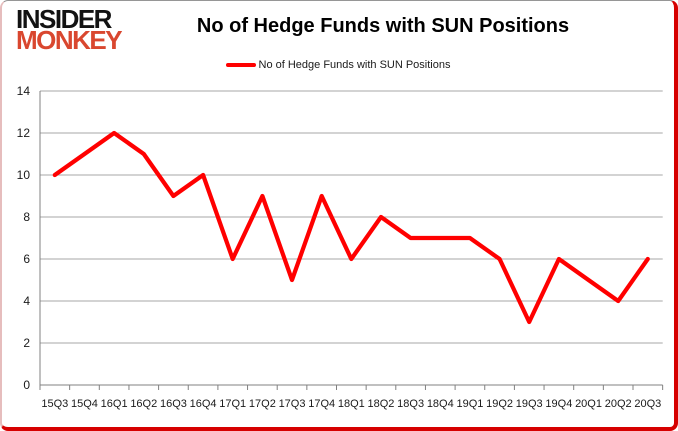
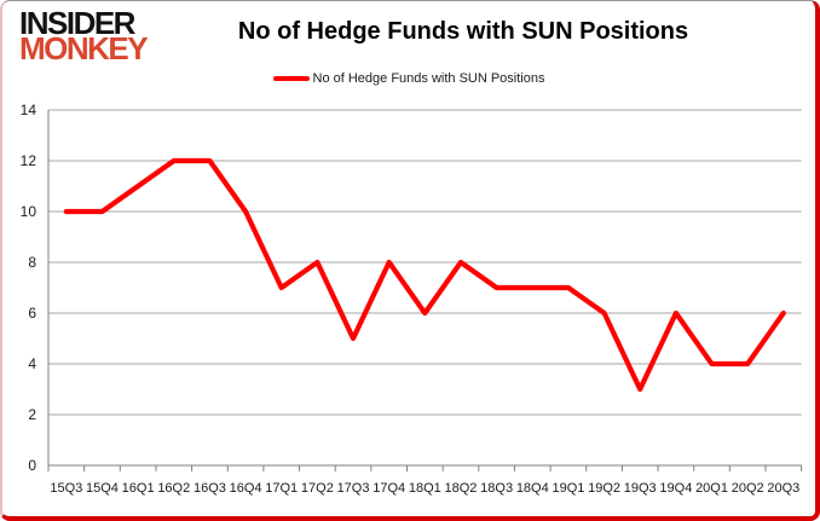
15Q4: 11 -> 10
16Q1: 12 -> 11
16Q2: 11 -> 12
16Q3: 9 -> 12
17Q1: 6 -> 7
17Q2: 9 -> 8
17Q4: 9 -> 8
20Q1: 5 -> 4
